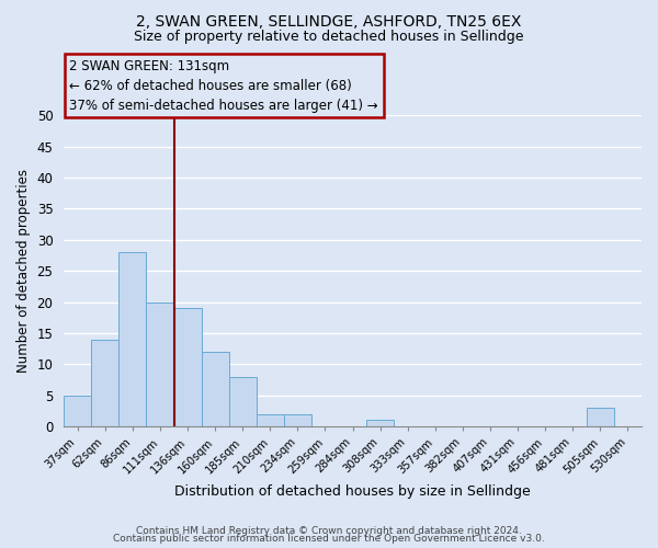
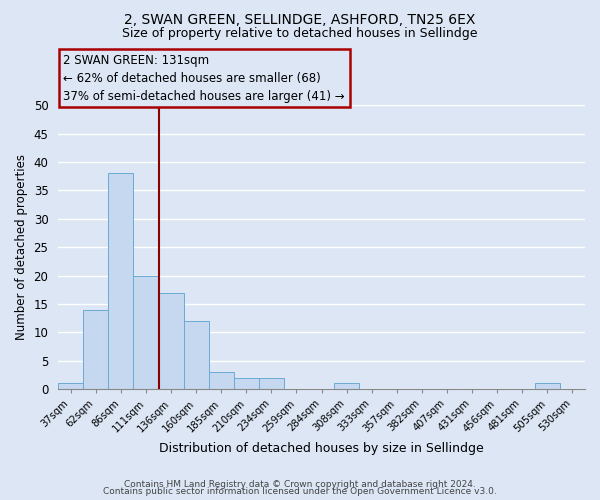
37sqm: 5 -> 1
86sqm: 28 -> 38
136sqm: 19 -> 17
185sqm: 8 -> 3
505sqm: 3 -> 1
